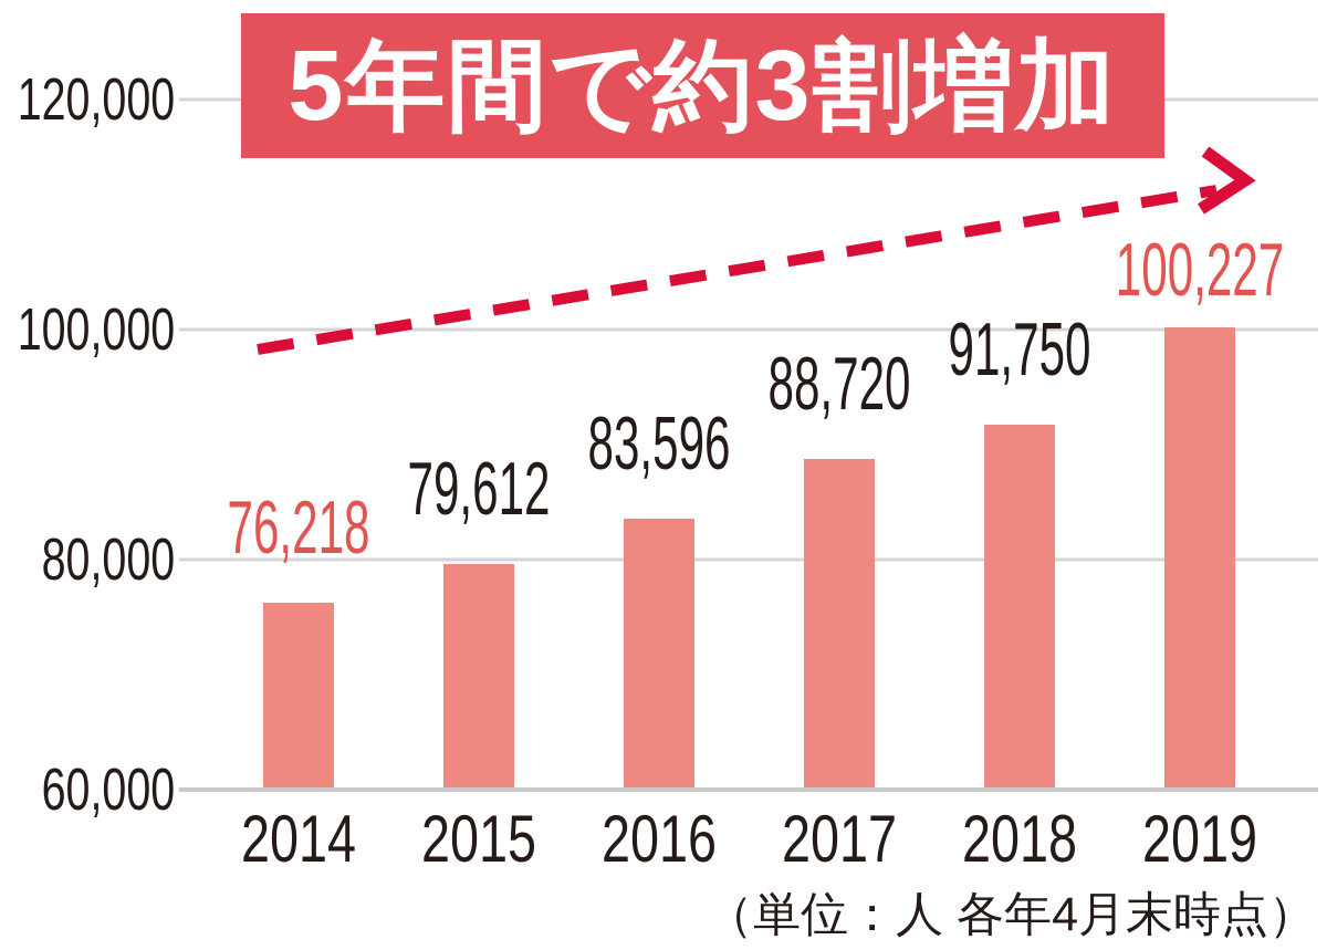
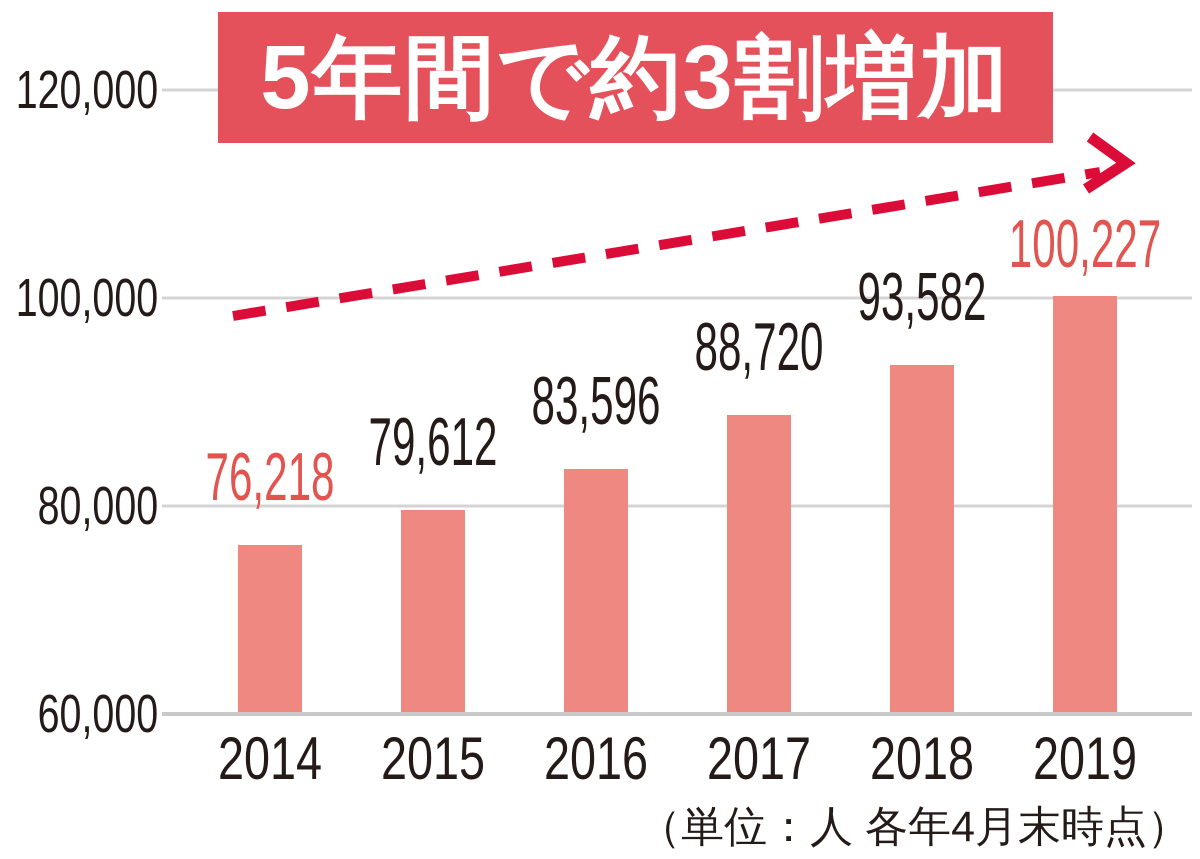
2018: 91,750 -> 93,582
